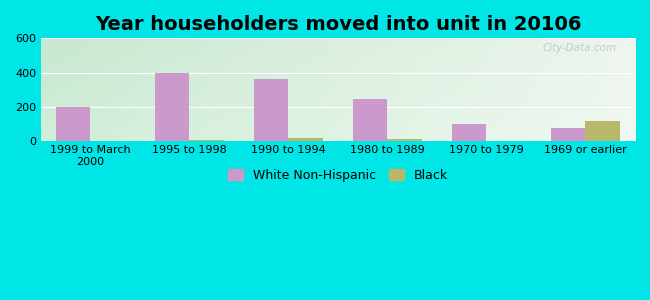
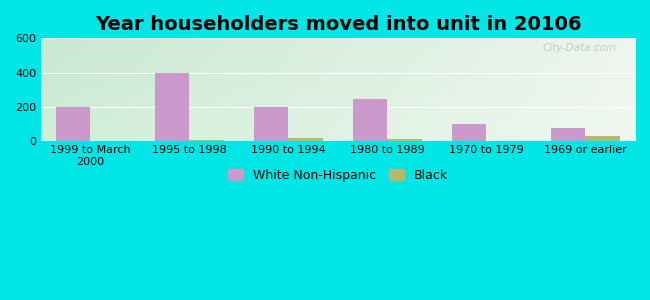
White Non-Hispanic/1990 to 1994: 360 -> 200
Black/1969 or earlier: 120 -> 30
